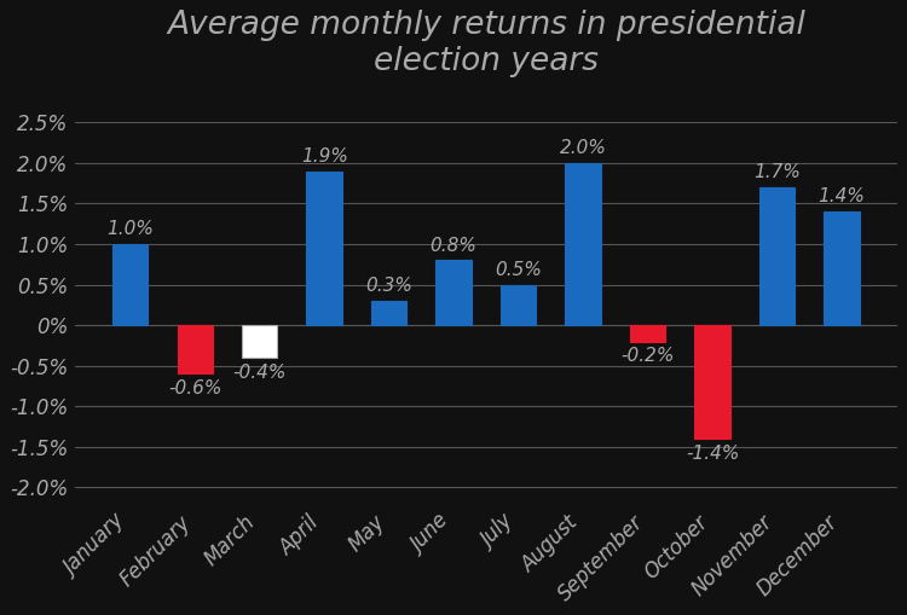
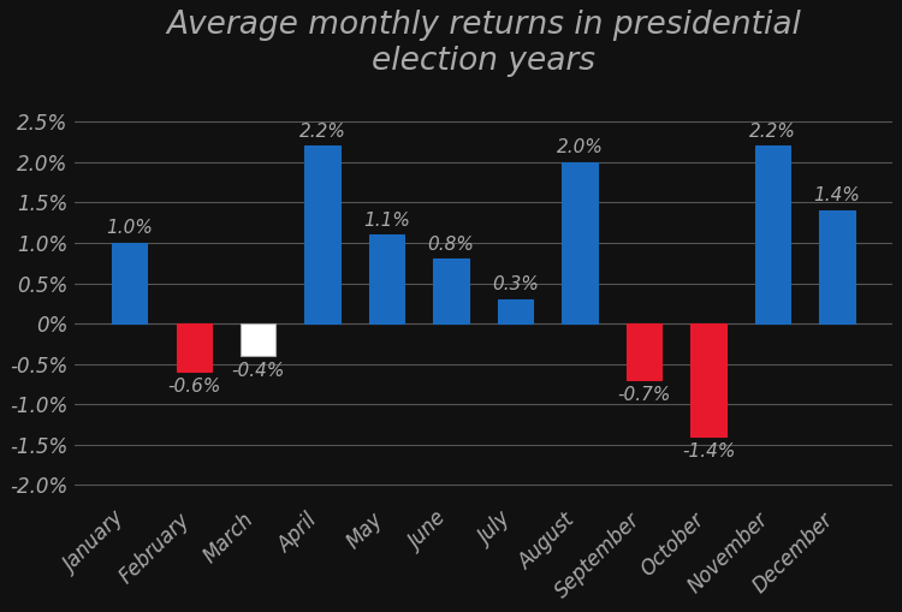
April: 1.9% -> 2.2%
May: 0.3% -> 1.1%
July: 0.5% -> 0.3%
September: -0.2% -> -0.7%
November: 1.7% -> 2.2%
